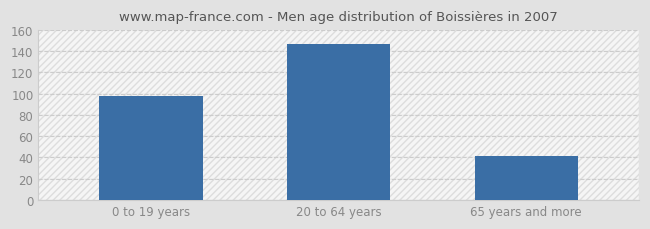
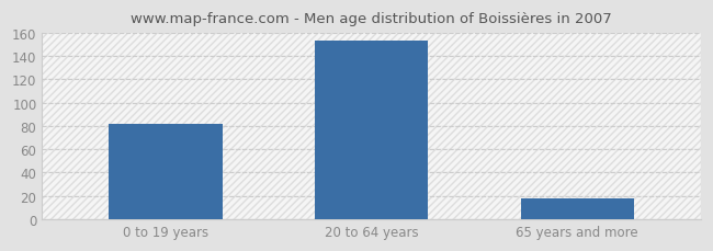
0 to 19 years: 98 -> 82
20 to 64 years: 147 -> 153
65 years and more: 41 -> 18
